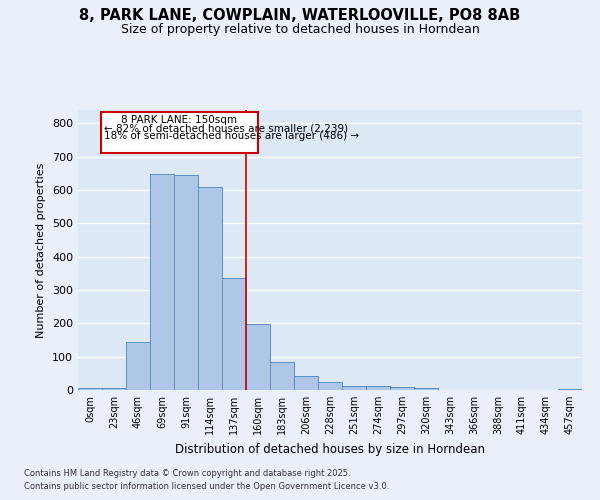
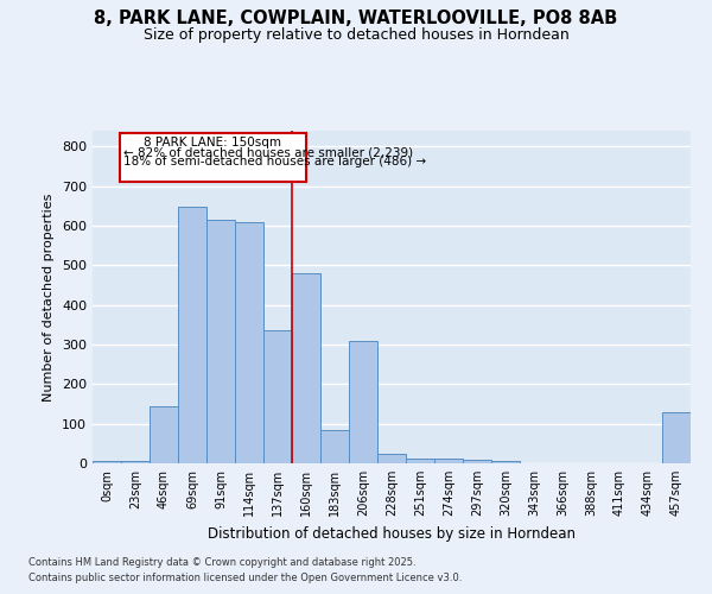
91sqm: 645 -> 615
160sqm: 198 -> 480
206sqm: 43 -> 310
457sqm: 4 -> 130
